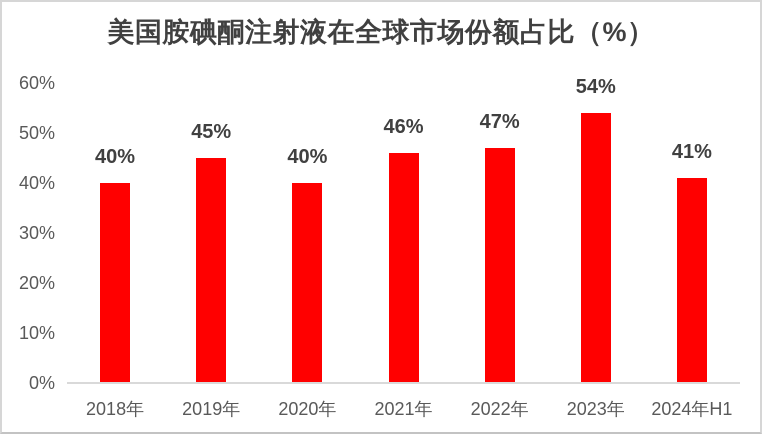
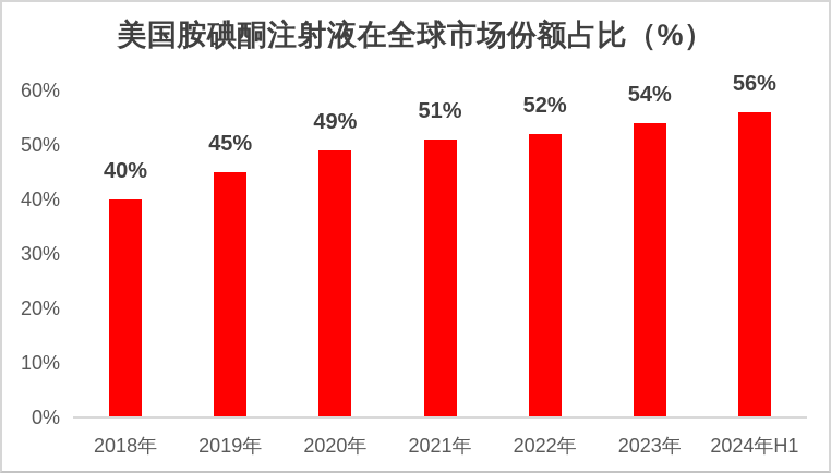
2020年: 40% -> 49%
2021年: 46% -> 51%
2022年: 47% -> 52%
2024年H1: 41% -> 56%
